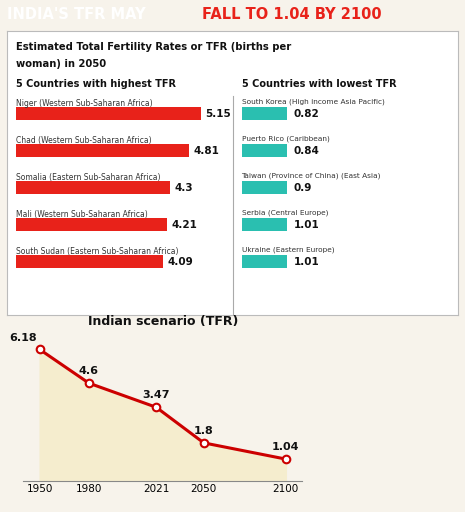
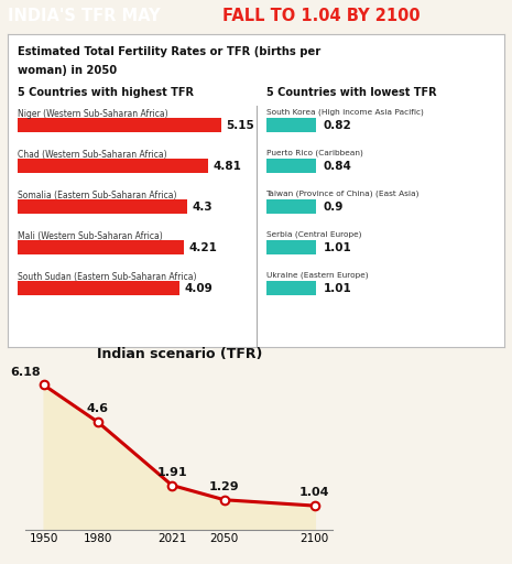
2021: 3.47 -> 1.91
2050: 1.8 -> 1.29
